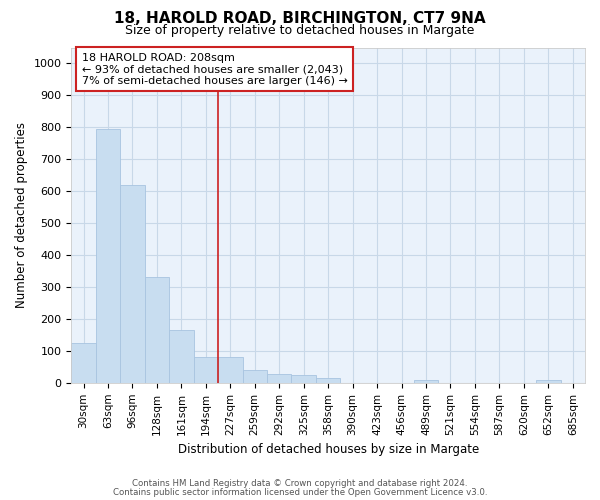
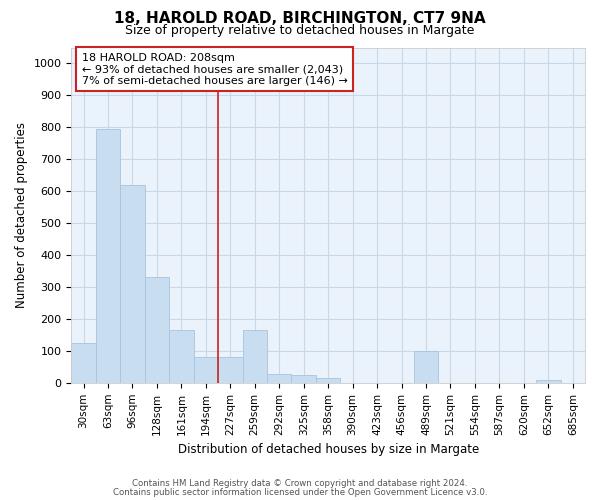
259sqm: 40 -> 165
489sqm: 8 -> 100
